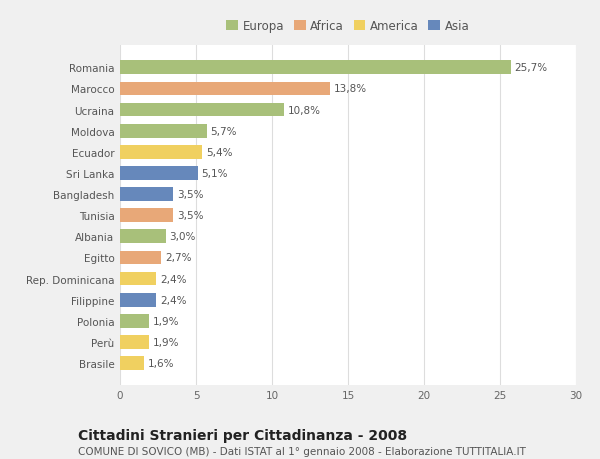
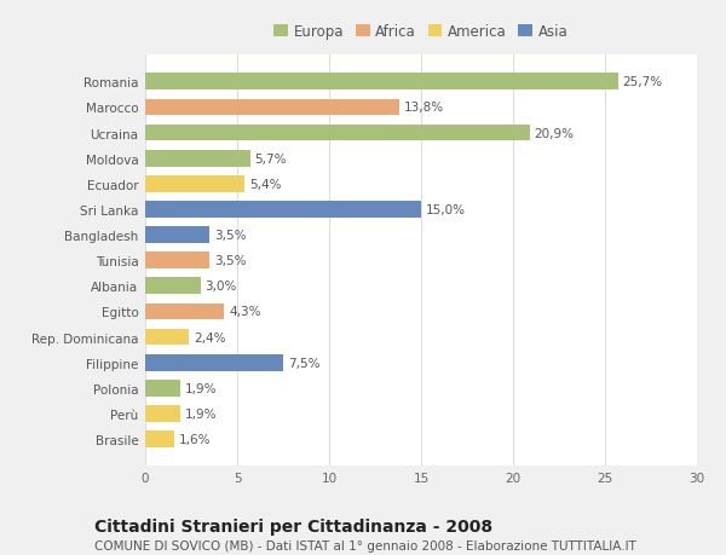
Ucraina: 10,8% -> 20,9%
Sri Lanka: 5,1% -> 15,0%
Egitto: 2,7% -> 4,3%
Filippine: 2,4% -> 7,5%
